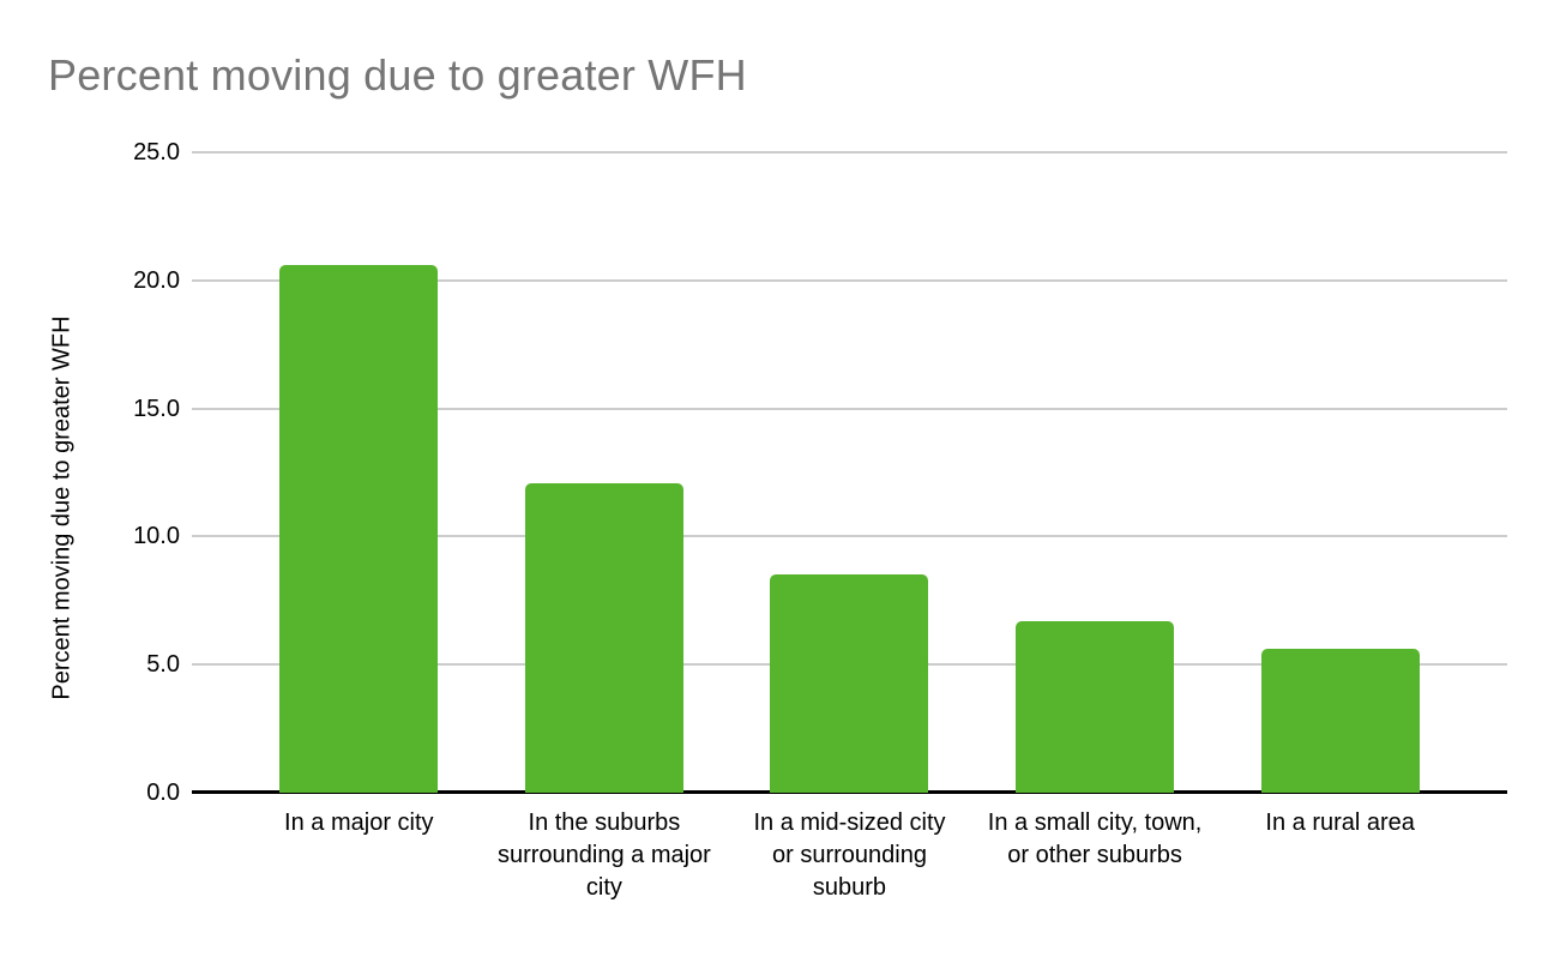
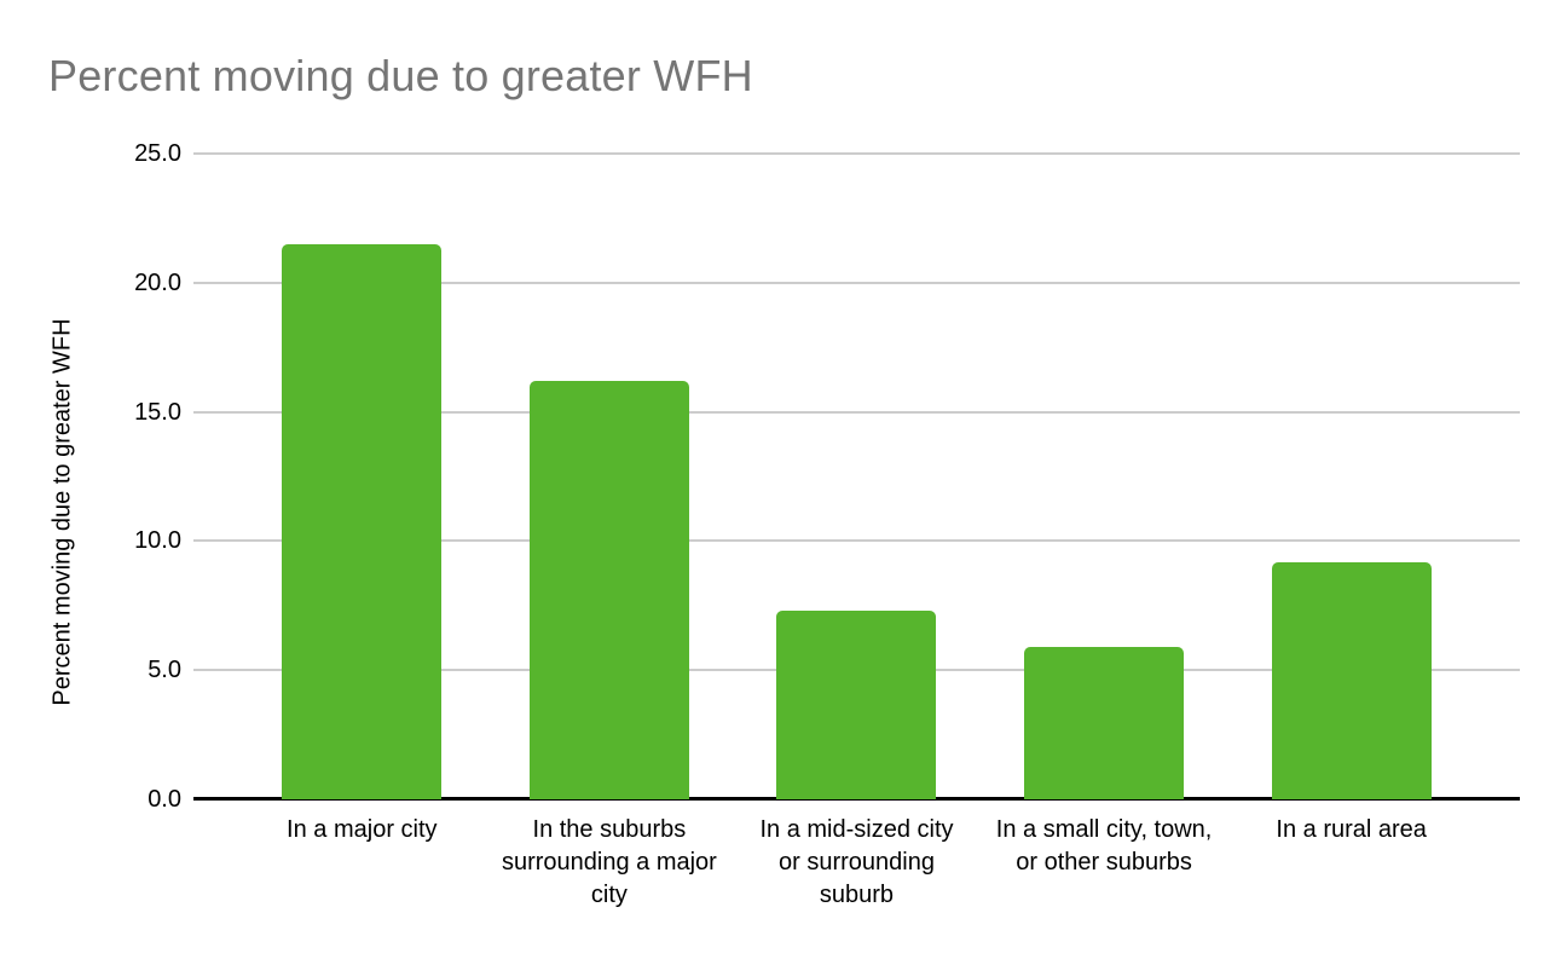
In a major city: 20.6 -> 21.5
In the suburbs surrounding a major city: 12.1 -> 16.2
In a mid-sized city or surrounding suburb: 8.5 -> 7.3
In a small city, town, or other suburbs: 6.7 -> 5.9
In a rural area: 5.6 -> 9.2
